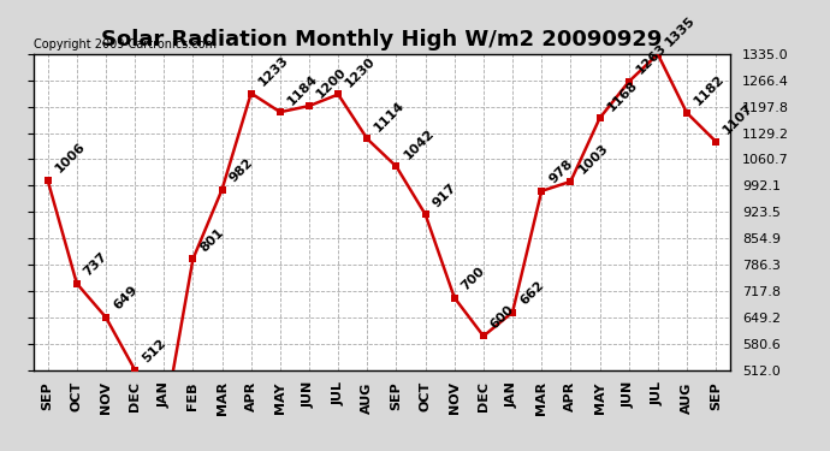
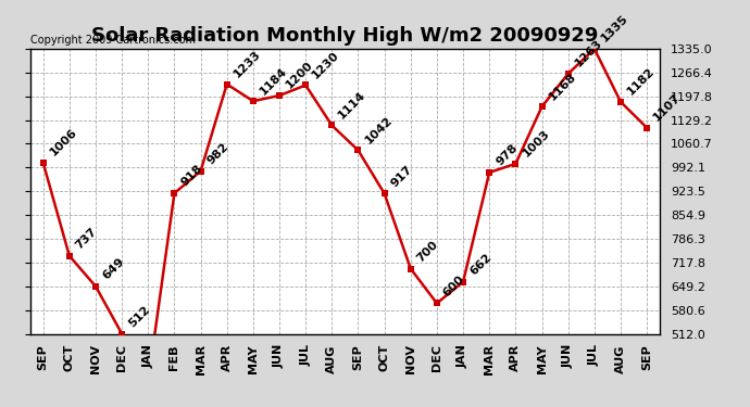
FEB: 801 -> 918
